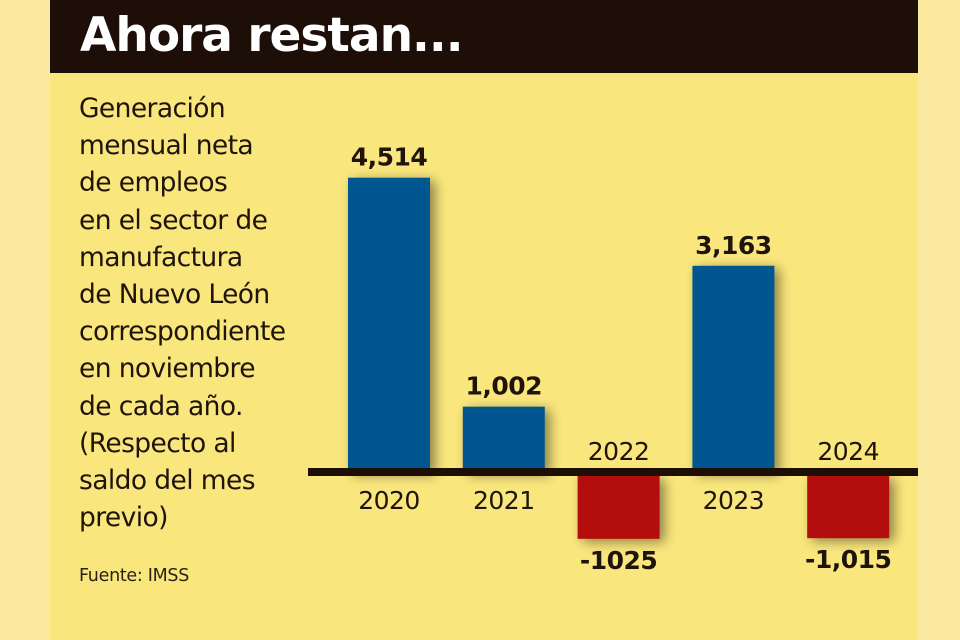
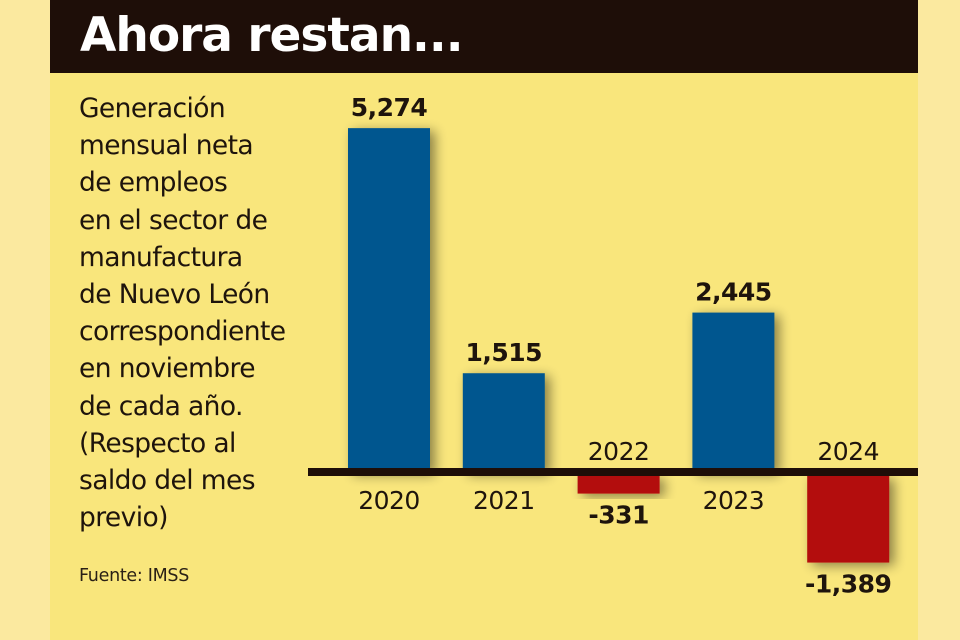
2020: 4,514 -> 5,274
2021: 1,002 -> 1,515
2022: -1025 -> -331
2023: 3,163 -> 2,445
2024: -1,015 -> -1,389
